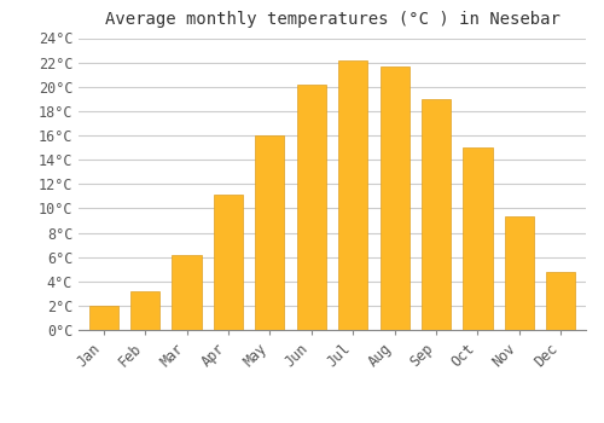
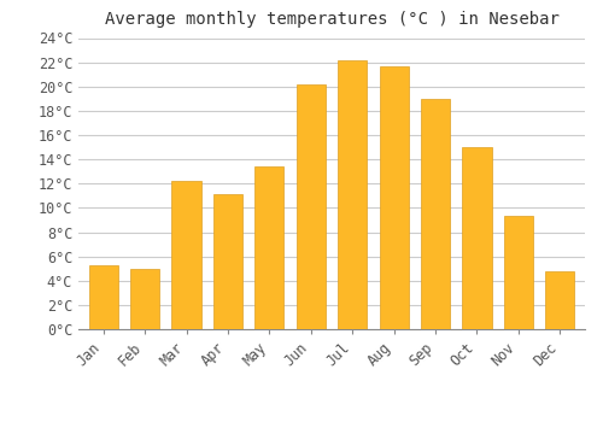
Jan: 2.0°C -> 5.3°C
Feb: 3.2°C -> 5.0°C
Mar: 6.2°C -> 12.2°C
May: 16.0°C -> 13.4°C
